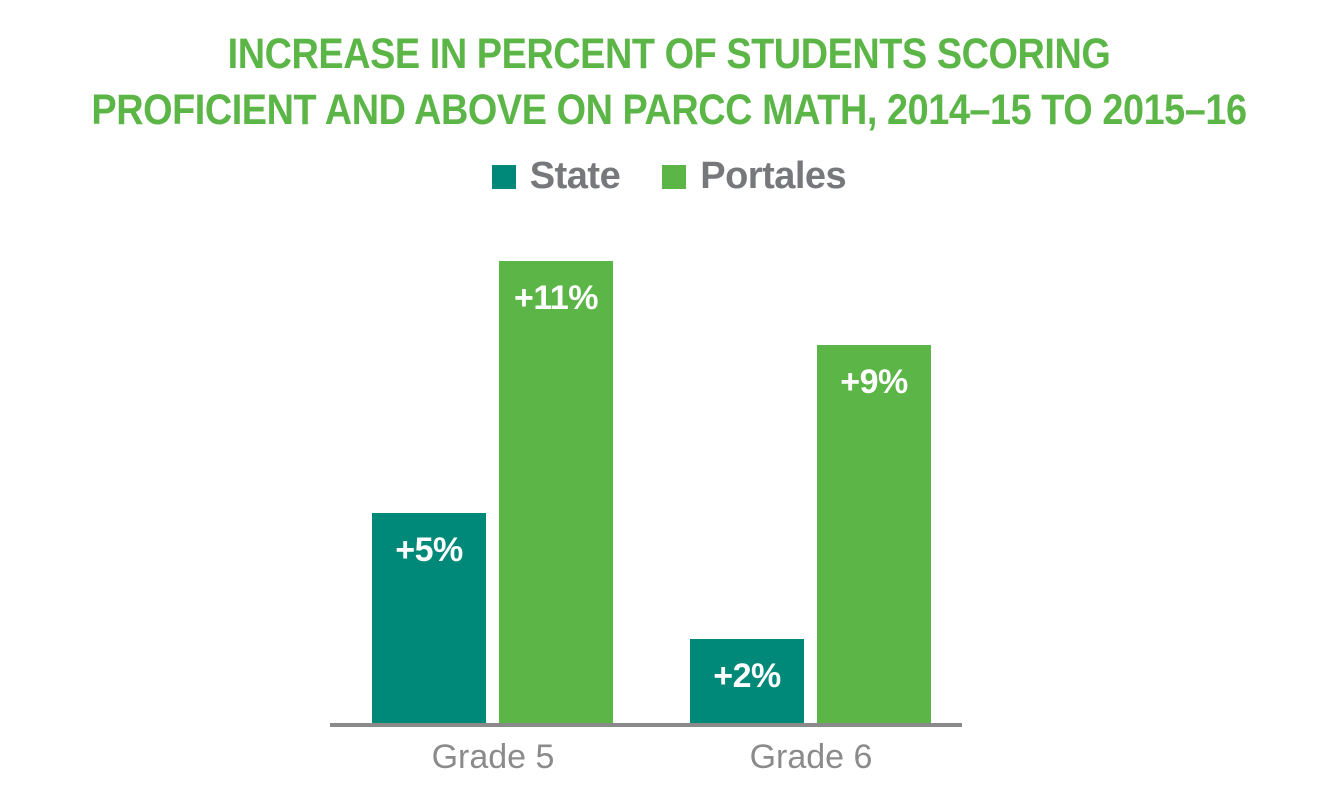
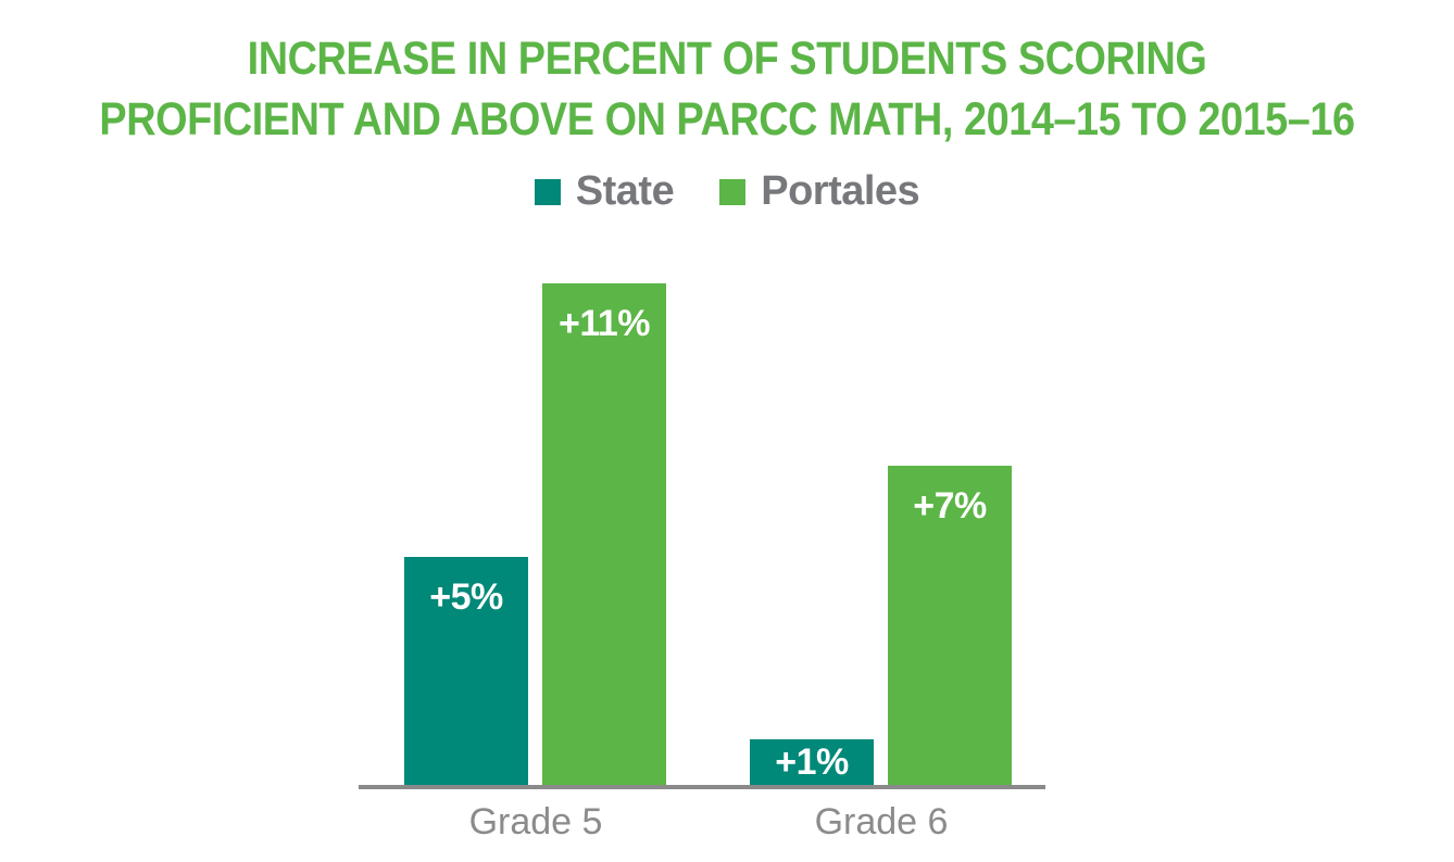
State/Grade 6: +2% -> +1%
Portales/Grade 6: +9% -> +7%
